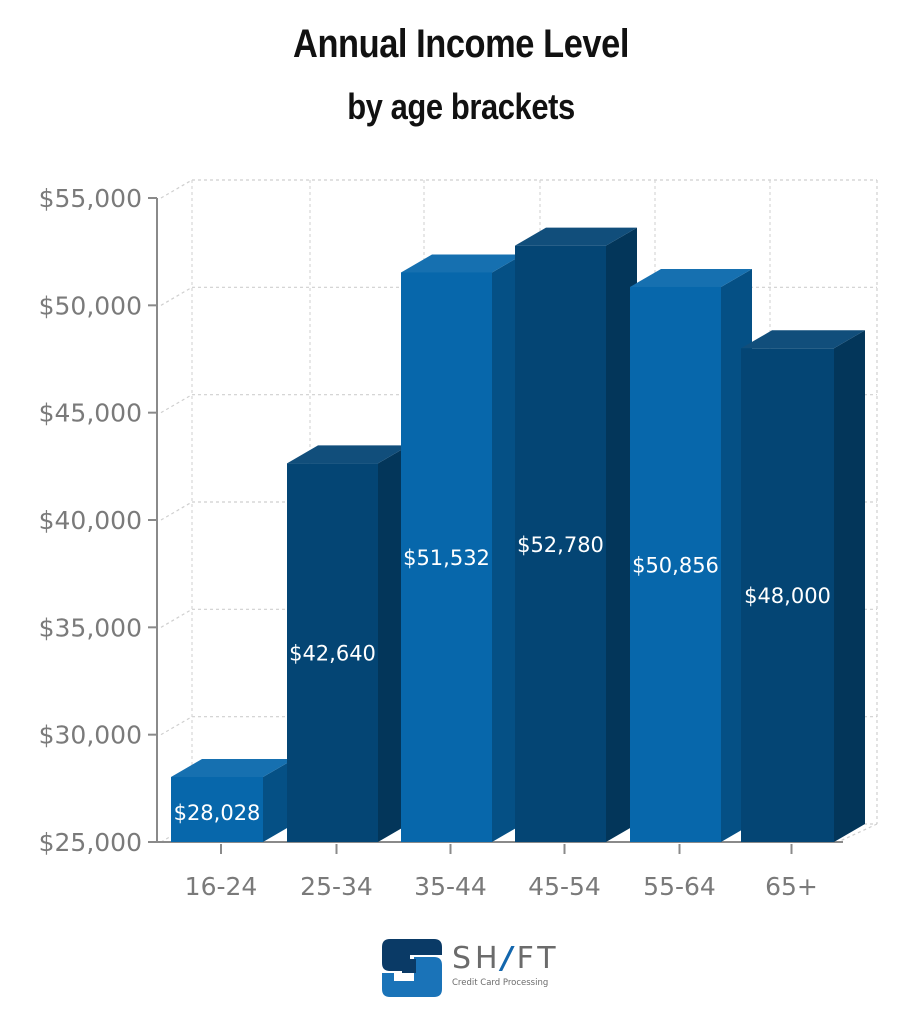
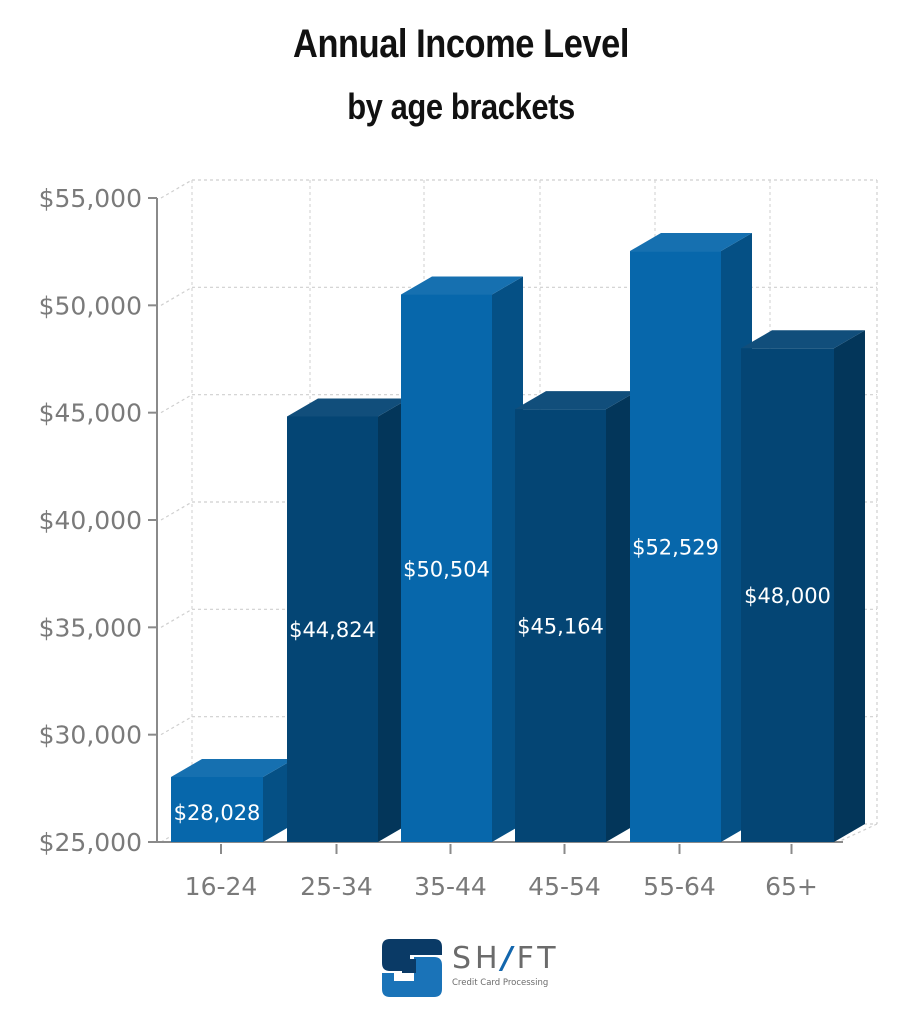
25-34: $42,640 -> $44,824
35-44: $51,532 -> $50,504
45-54: $52,780 -> $45,164
55-64: $50,856 -> $52,529
